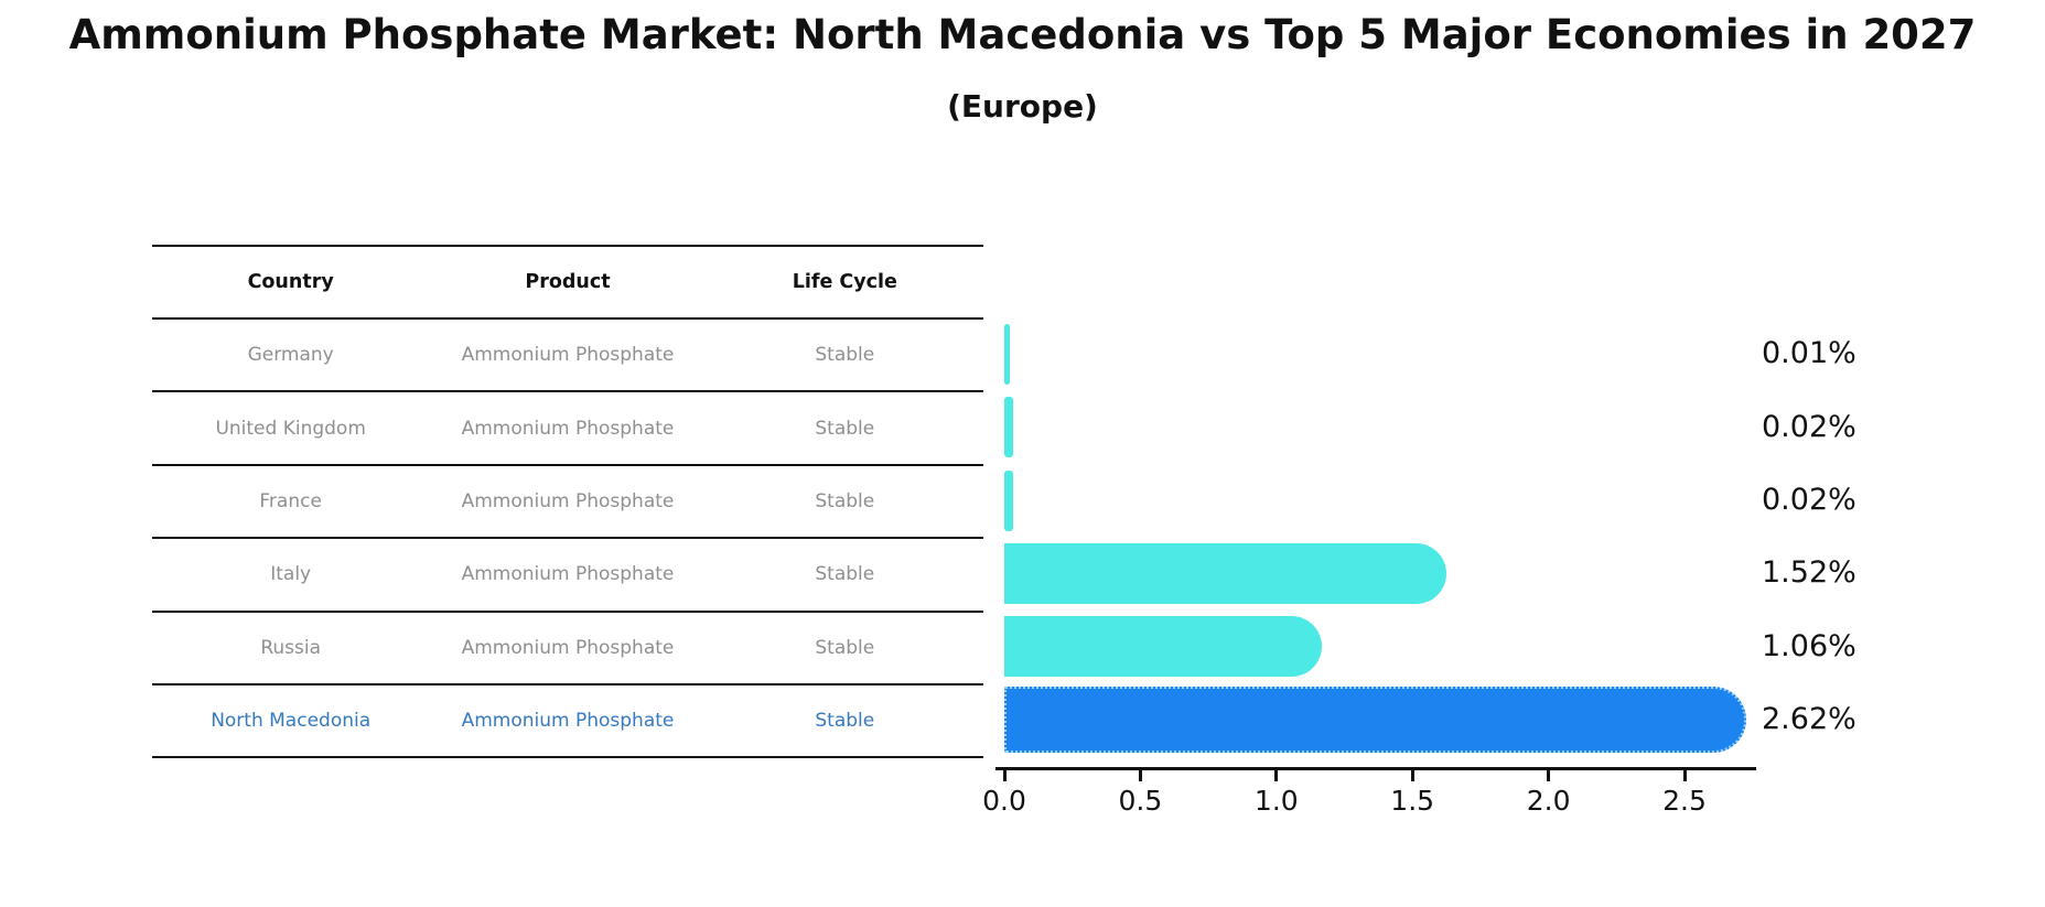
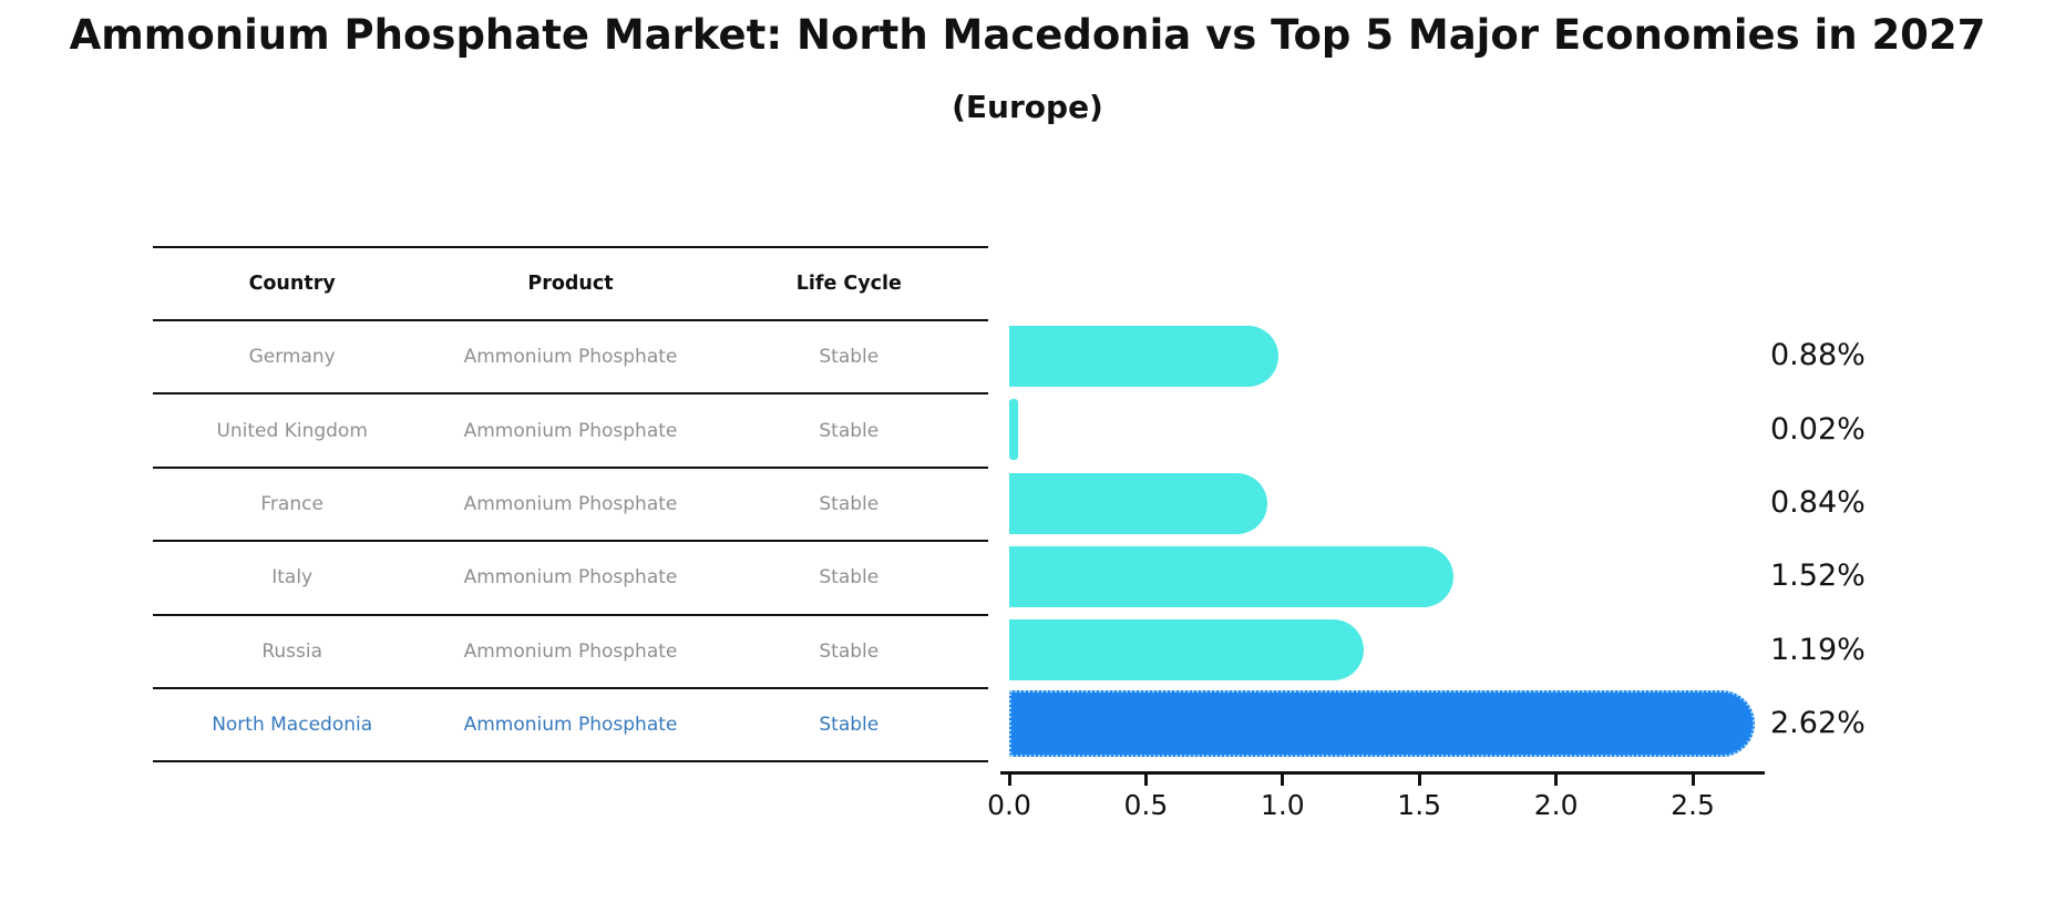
Germany: 0.01% -> 0.88%
France: 0.02% -> 0.84%
Russia: 1.06% -> 1.19%
